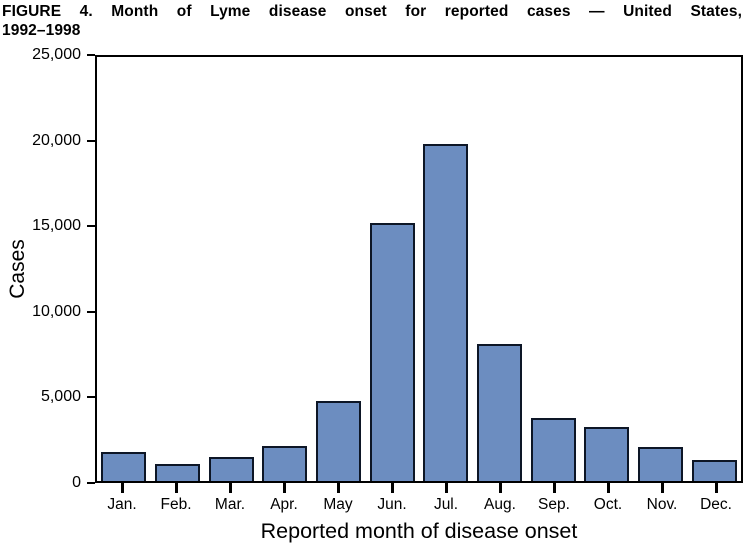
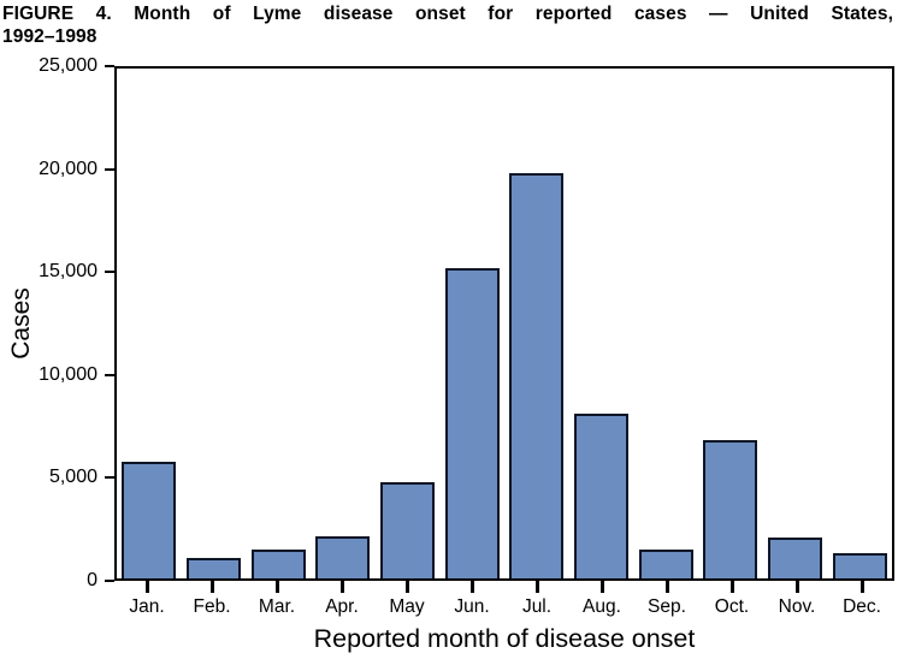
Jan.: 1700 -> 5700
Sep.: 3700 -> 1400
Oct.: 3200 -> 6800
